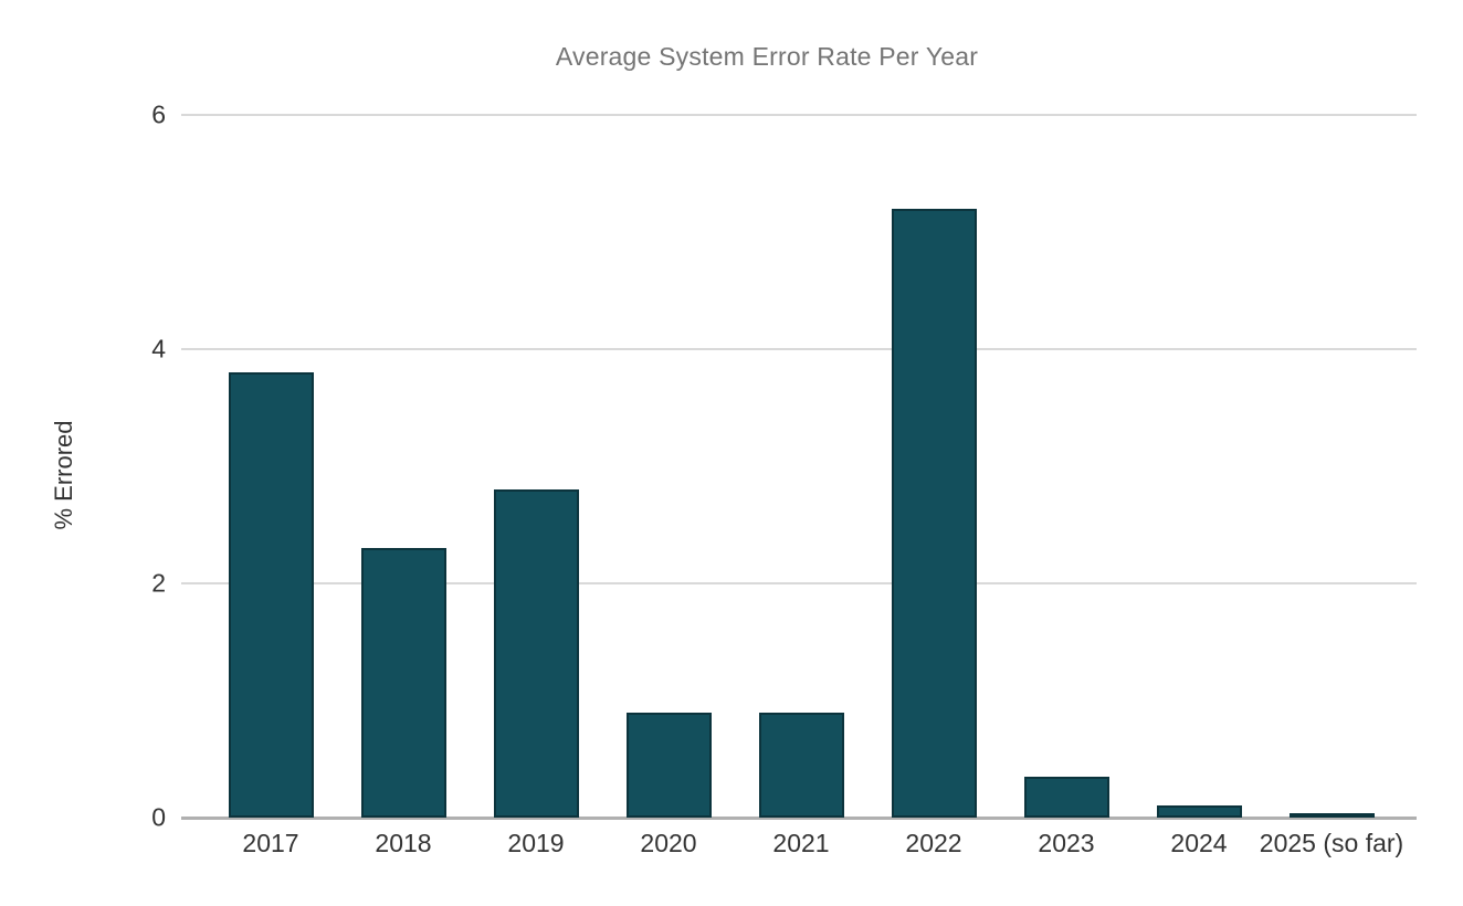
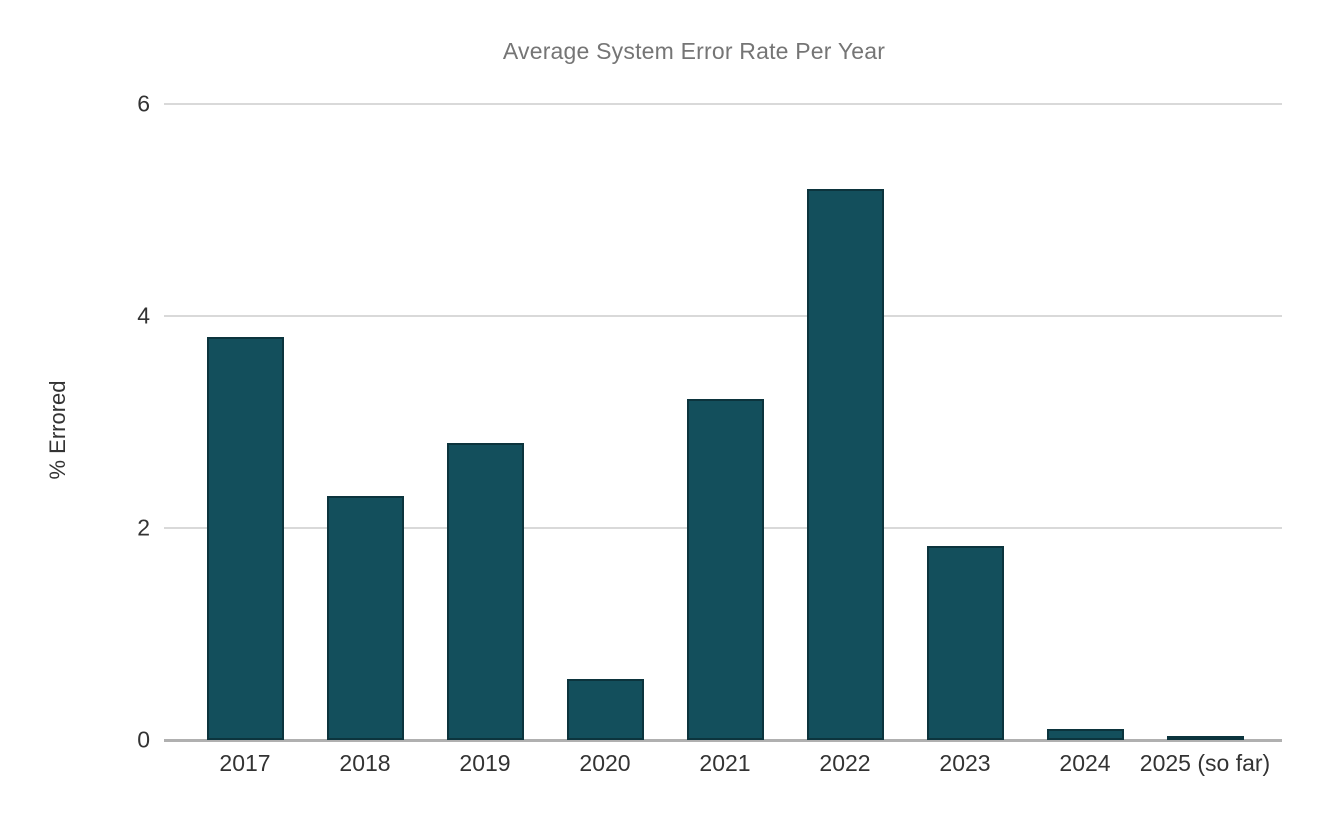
2020: 0.90 -> 0.58
2021: 0.90 -> 3.22
2023: 0.35 -> 1.83
